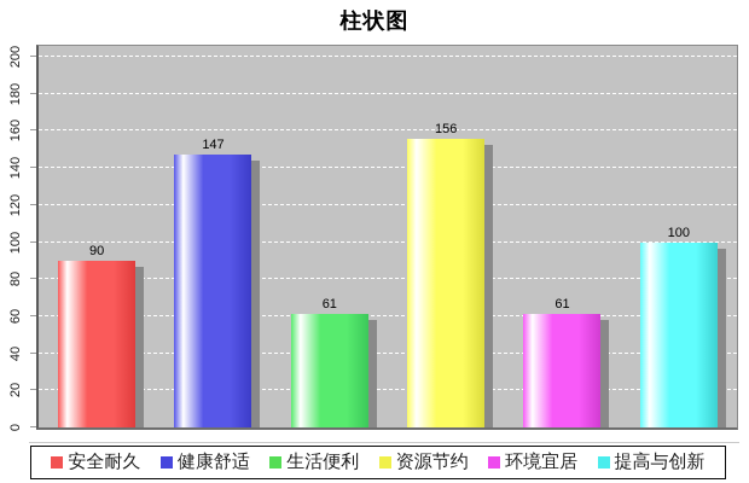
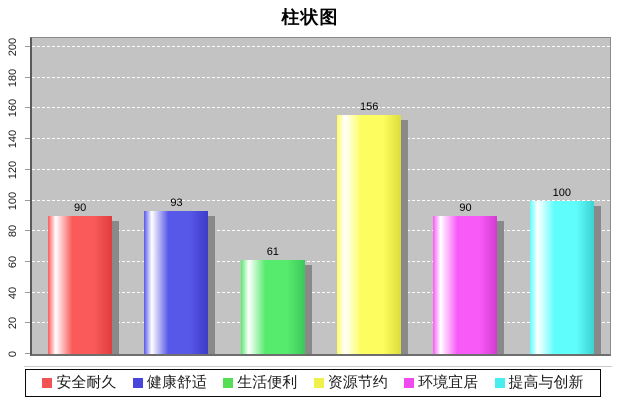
健康舒适: 147 -> 93
环境宜居: 61 -> 90
